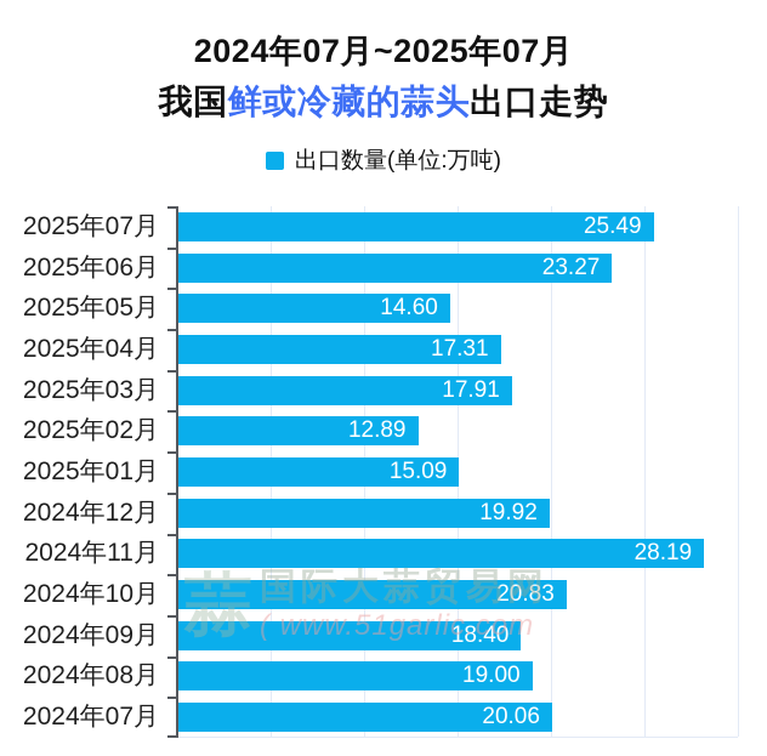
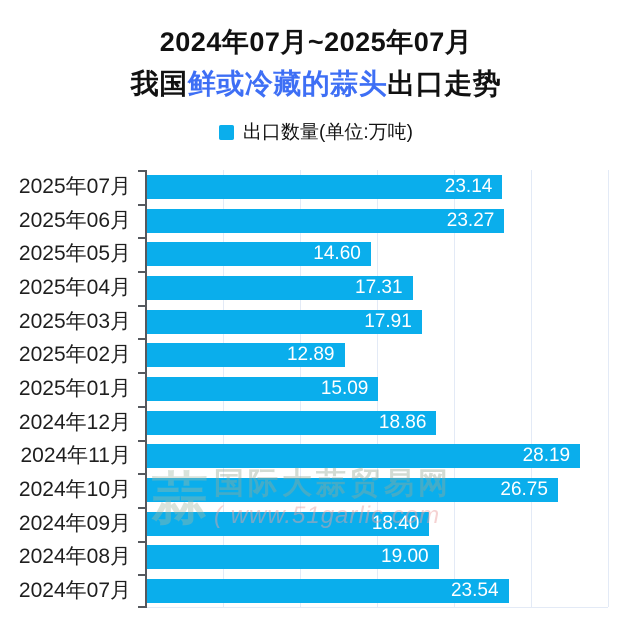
2025年07月: 25.49 -> 23.14
2024年12月: 19.92 -> 18.86
2024年10月: 20.83 -> 26.75
2024年07月: 20.06 -> 23.54
